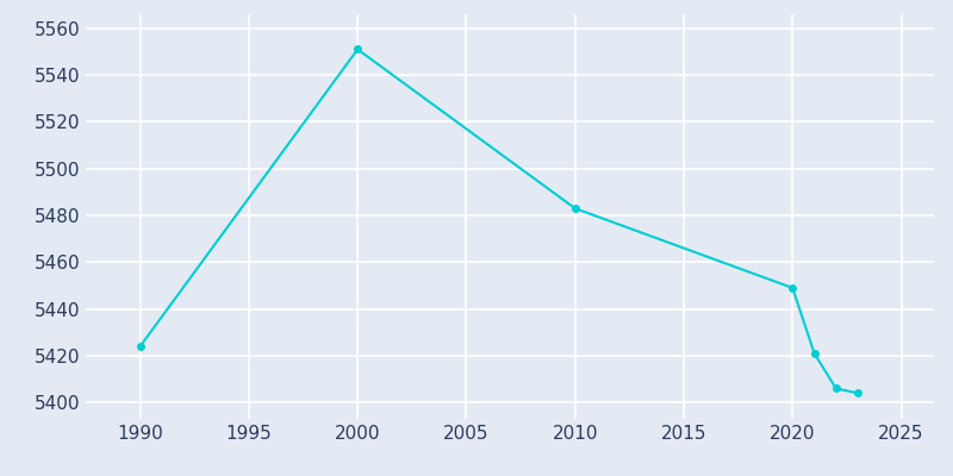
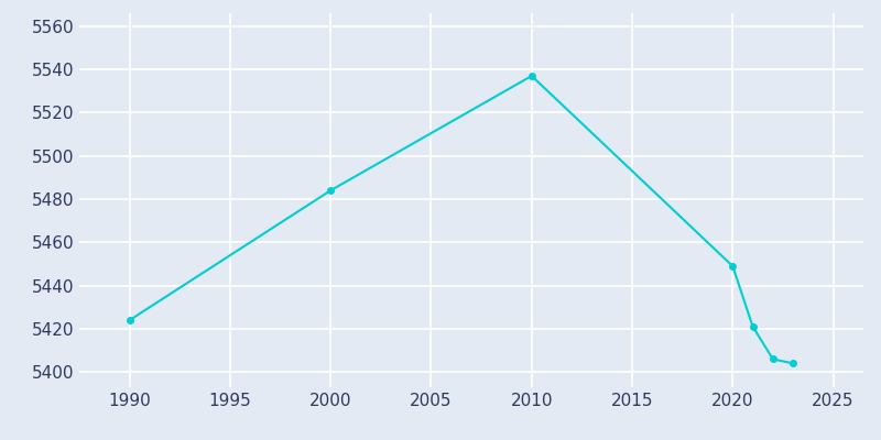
2000: 5551 -> 5484
2010: 5483 -> 5537
